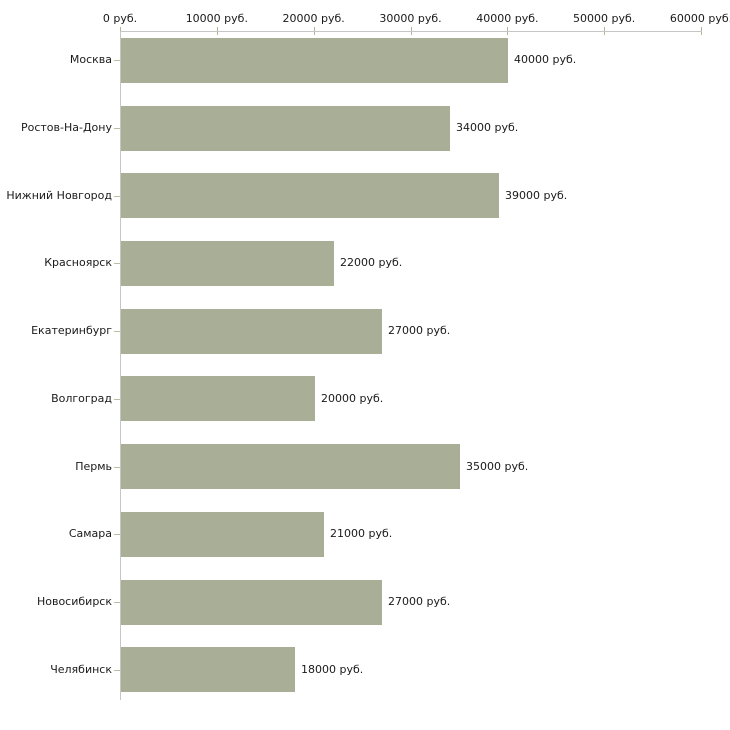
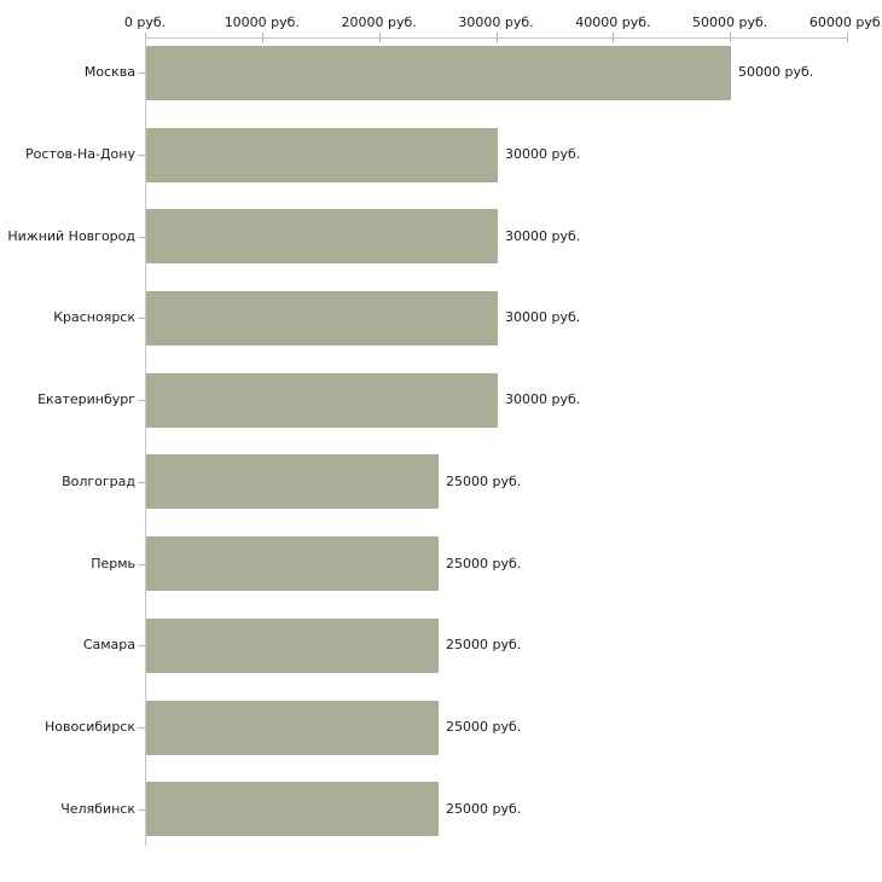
Москва: 40000 -> 50000
Ростов-На-Дону: 34000 -> 30000
Нижний Новгород: 39000 -> 30000
Красноярск: 22000 -> 30000
Екатеринбург: 27000 -> 30000
Волгоград: 20000 -> 25000
Пермь: 35000 -> 25000
Самара: 21000 -> 25000
Новосибирск: 27000 -> 25000
Челябинск: 18000 -> 25000
